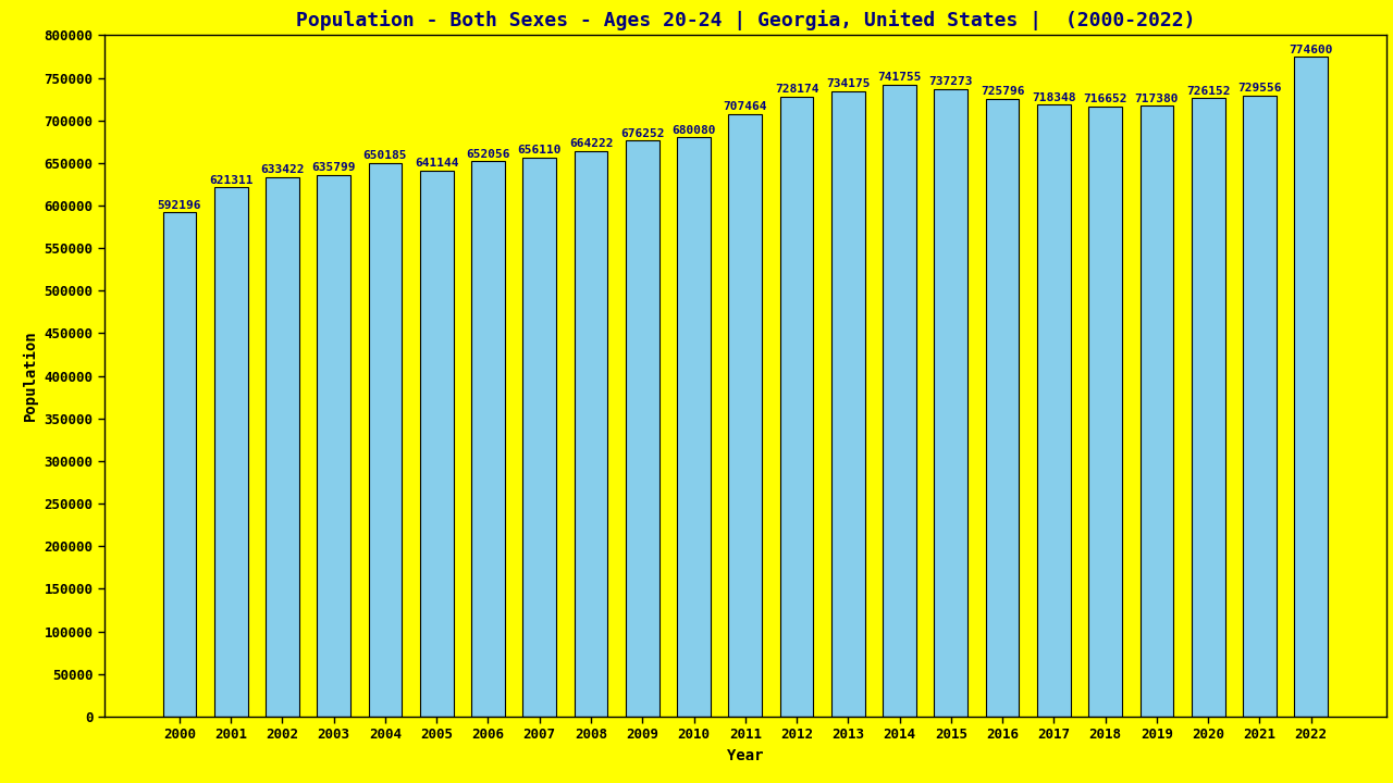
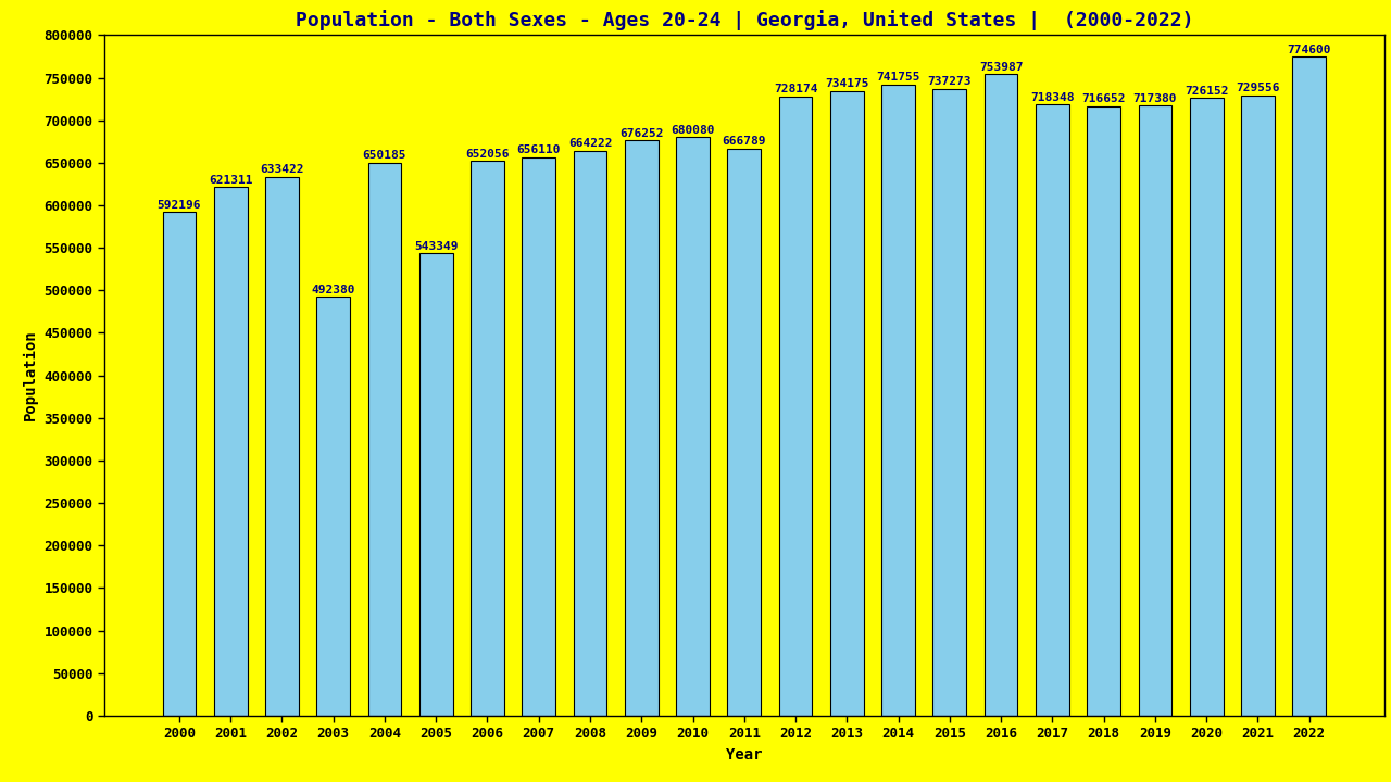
2003: 635799 -> 492380
2005: 641144 -> 543349
2011: 707464 -> 666789
2016: 725796 -> 753987
